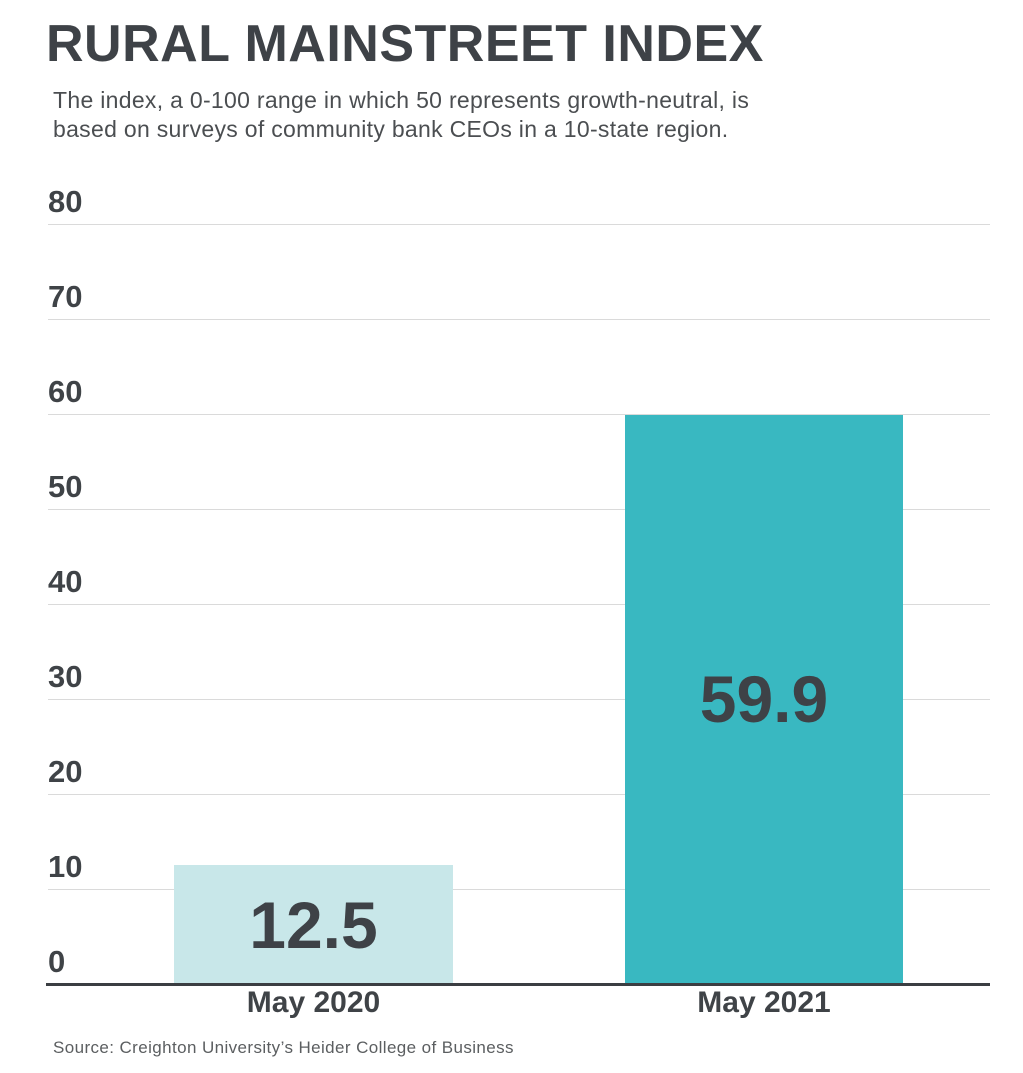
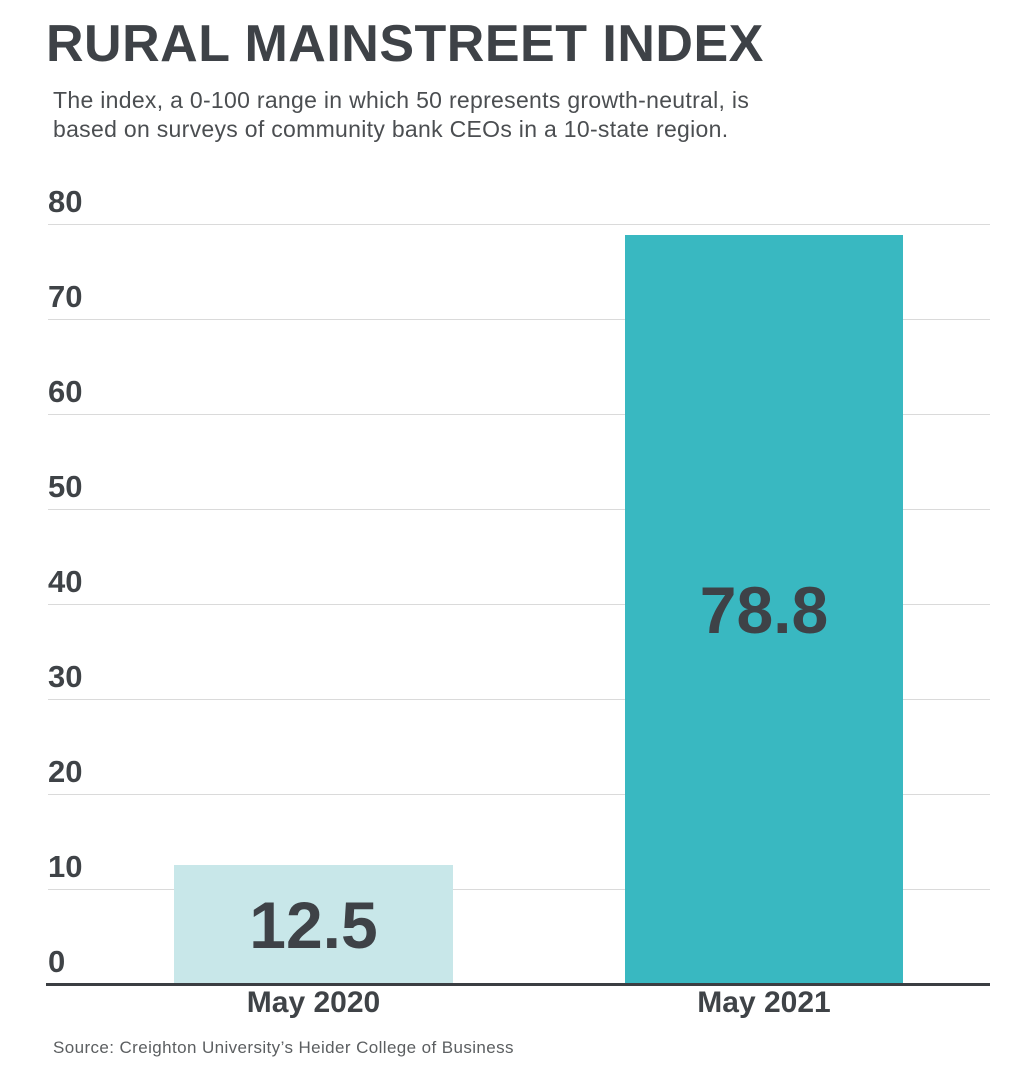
May 2021: 59.9 -> 78.8
